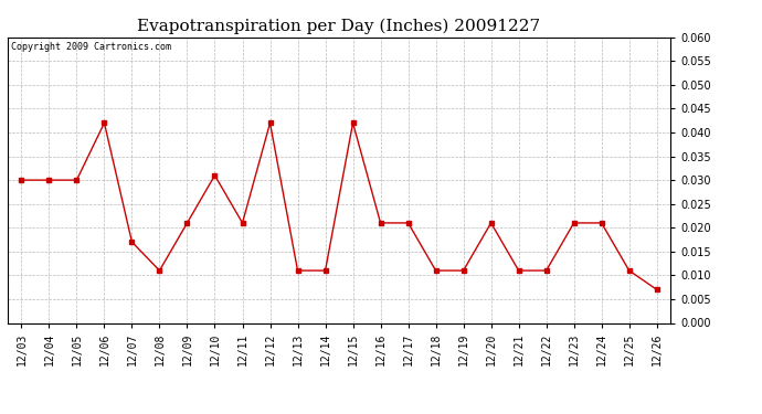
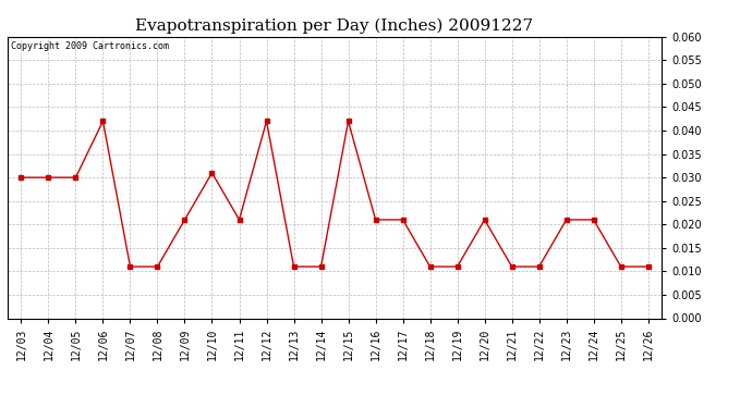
12/07: 0.017 -> 0.011
12/26: 0.007 -> 0.011
